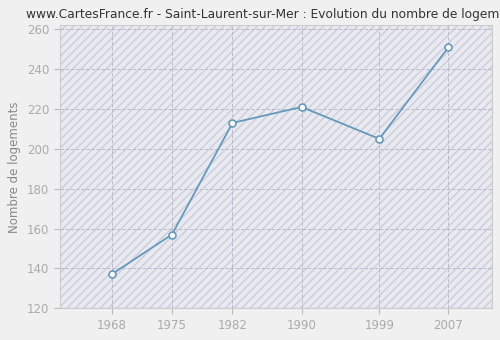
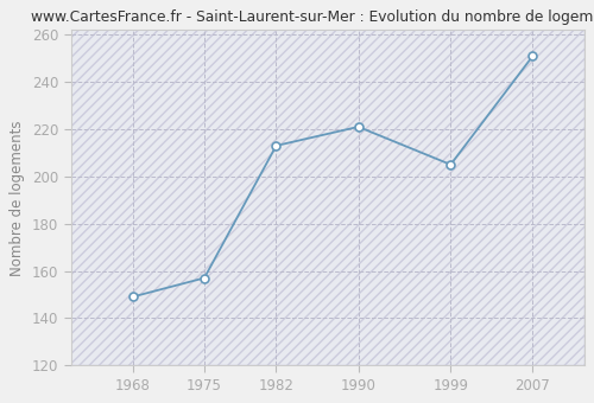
1968: 137 -> 149
